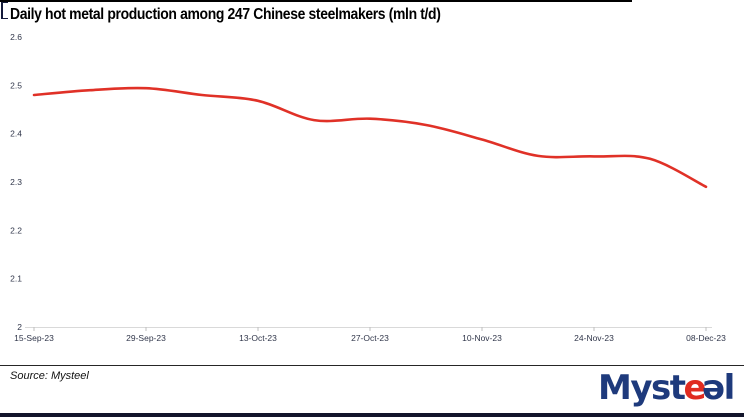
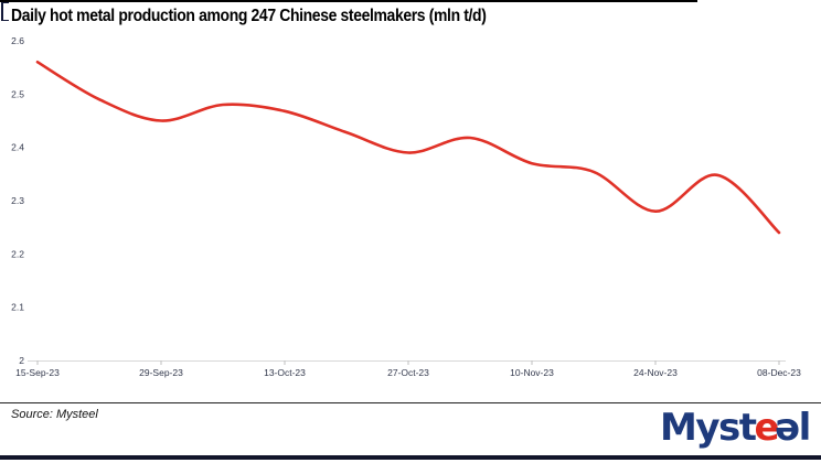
15-Sep-23: 2.48 -> 2.56
29-Sep-23: 2.49 -> 2.45
27-Oct-23: 2.43 -> 2.39
10-Nov-23: 2.39 -> 2.37
24-Nov-23: 2.35 -> 2.28
08-Dec-23: 2.29 -> 2.24
